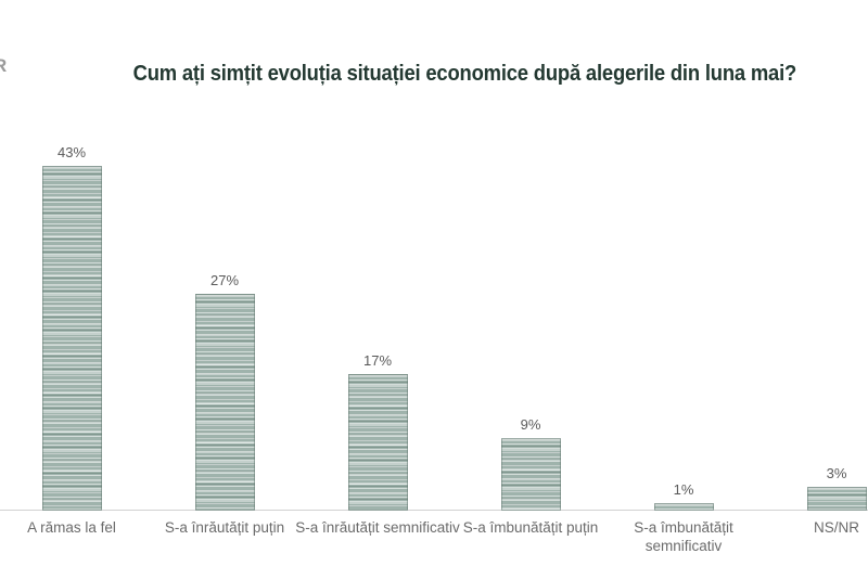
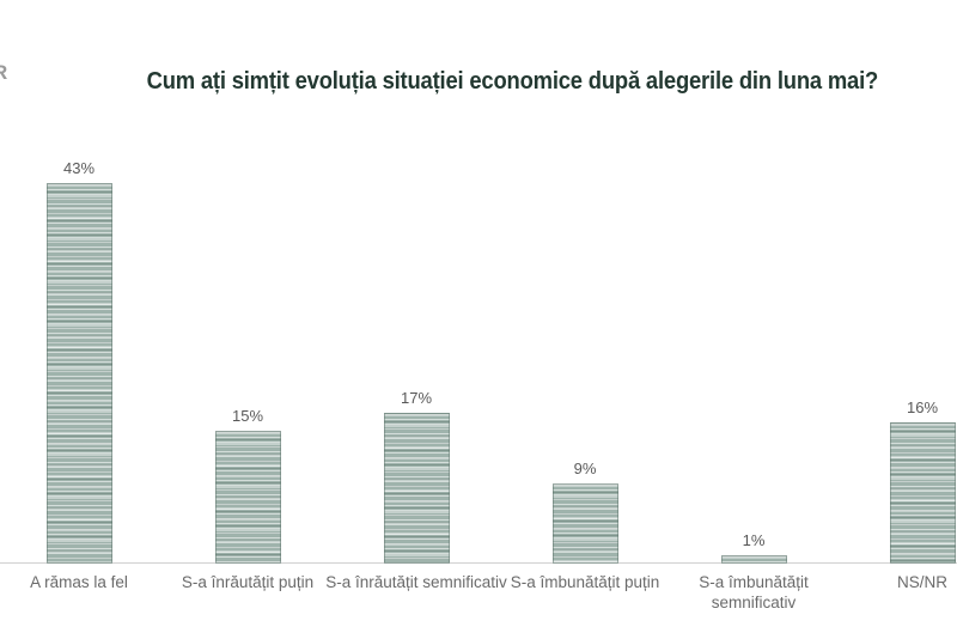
S-a înrăutățit puțin: 27% -> 15%
NS/NR: 3% -> 16%
